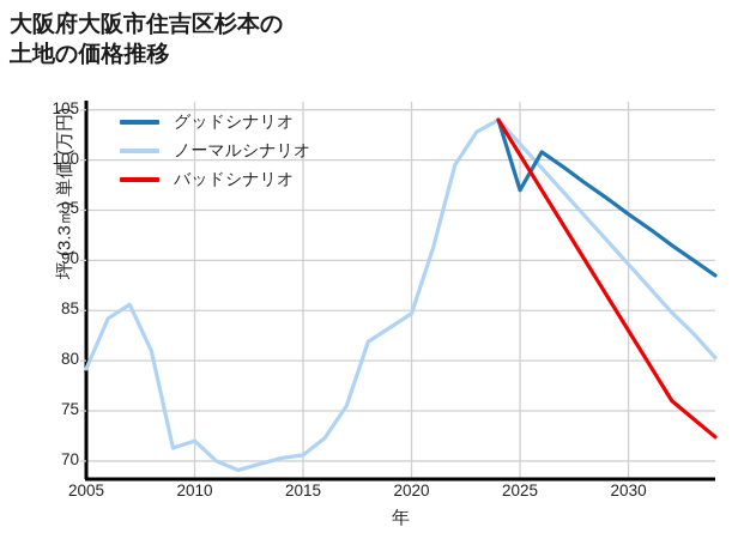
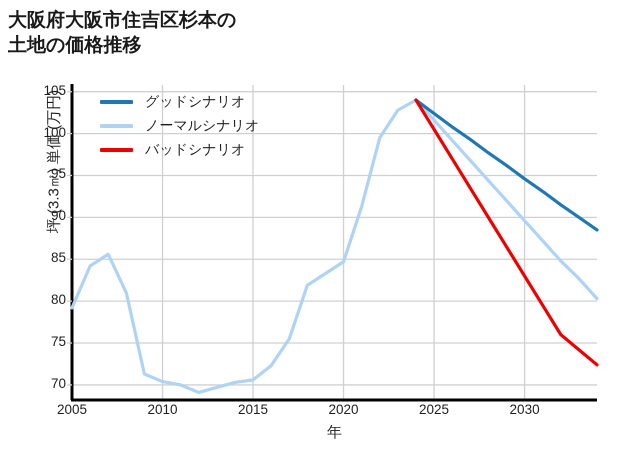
ノーマルシナリオ/2010: 72 -> 70
グッドシナリオ/2025: 97 -> 102
